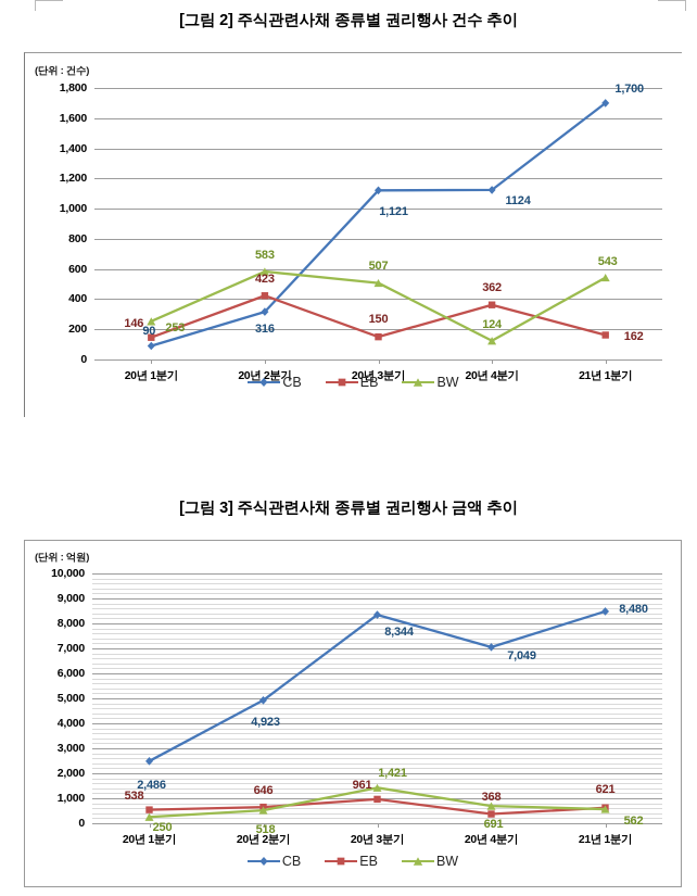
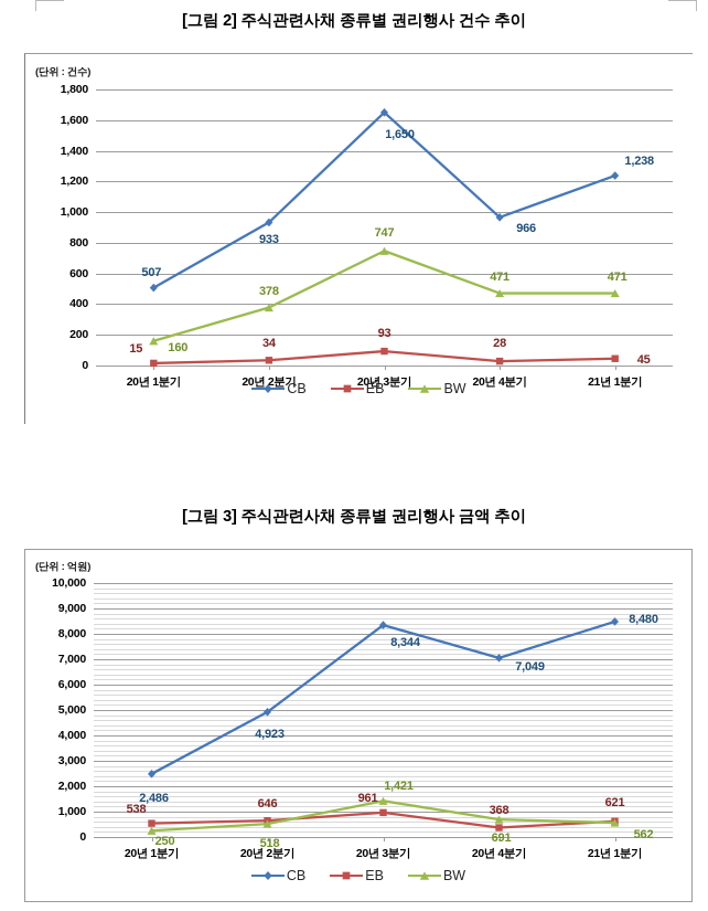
[그림 2] 주식관련사채 종류별 권리행사 건수 추이/CB/20년 1분기: 90 -> 507
[그림 2] 주식관련사채 종류별 권리행사 건수 추이/EB/20년 1분기: 146 -> 15
[그림 2] 주식관련사채 종류별 권리행사 건수 추이/BW/20년 1분기: 253 -> 160
[그림 2] 주식관련사채 종류별 권리행사 건수 추이/CB/20년 2분기: 316 -> 933
[그림 2] 주식관련사채 종류별 권리행사 건수 추이/EB/20년 2분기: 423 -> 34
[그림 2] 주식관련사채 종류별 권리행사 건수 추이/BW/20년 2분기: 583 -> 378
[그림 2] 주식관련사채 종류별 권리행사 건수 추이/CB/20년 3분기: 1,121 -> 1,650
[그림 2] 주식관련사채 종류별 권리행사 건수 추이/EB/20년 3분기: 150 -> 93
[그림 2] 주식관련사채 종류별 권리행사 건수 추이/BW/20년 3분기: 507 -> 747
[그림 2] 주식관련사채 종류별 권리행사 건수 추이/CB/20년 4분기: 1124 -> 966
[그림 2] 주식관련사채 종류별 권리행사 건수 추이/EB/20년 4분기: 362 -> 28
[그림 2] 주식관련사채 종류별 권리행사 건수 추이/BW/20년 4분기: 124 -> 471
[그림 2] 주식관련사채 종류별 권리행사 건수 추이/CB/21년 1분기: 1,700 -> 1,238
[그림 2] 주식관련사채 종류별 권리행사 건수 추이/EB/21년 1분기: 162 -> 45
[그림 2] 주식관련사채 종류별 권리행사 건수 추이/BW/21년 1분기: 543 -> 471
